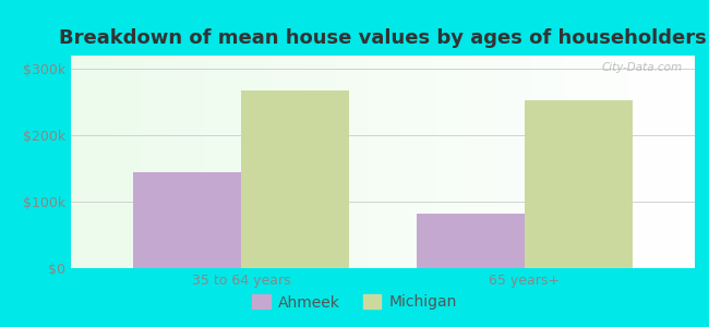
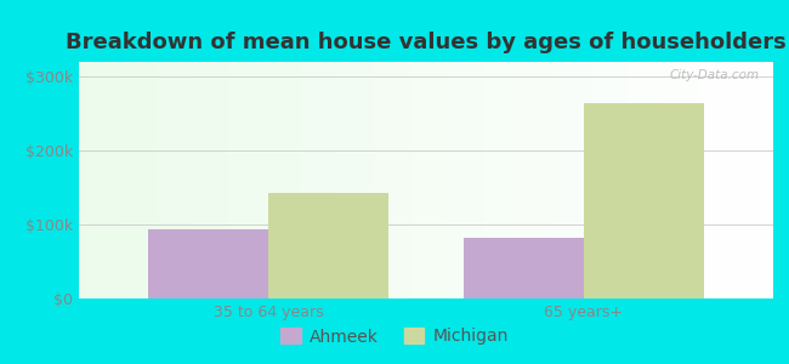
Ahmeek/35 to 64 years: $145k -> $94k
Michigan/35 to 64 years: $268k -> $142k
Michigan/65 years+: $252k -> $264k
